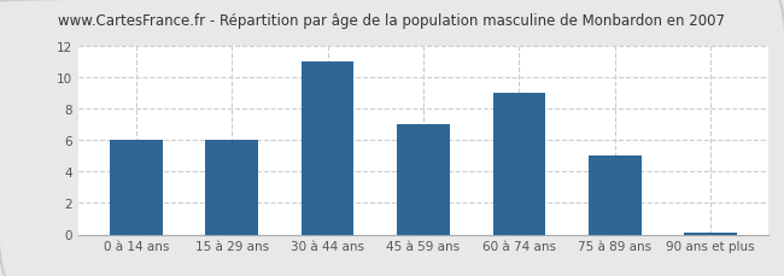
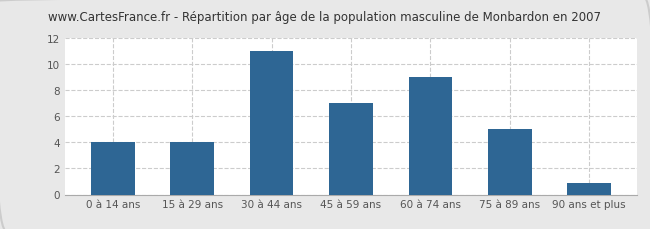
0 à 14 ans: 6.0 -> 4.0
15 à 29 ans: 6.0 -> 4.0
90 ans et plus: 0.1 -> 0.9
